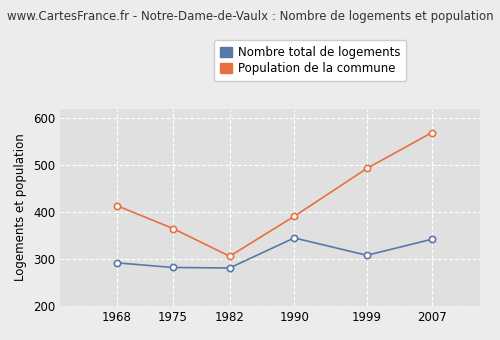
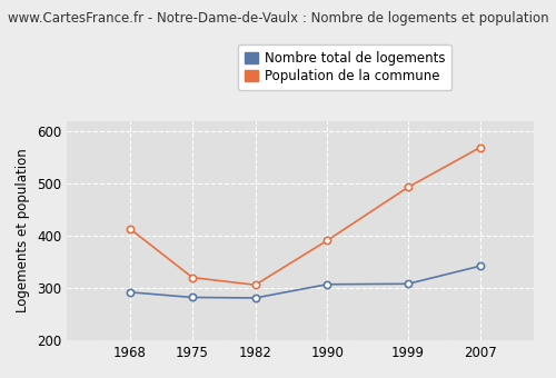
Population de la commune/1975: 365 -> 320
Nombre total de logements/1990: 345 -> 307
